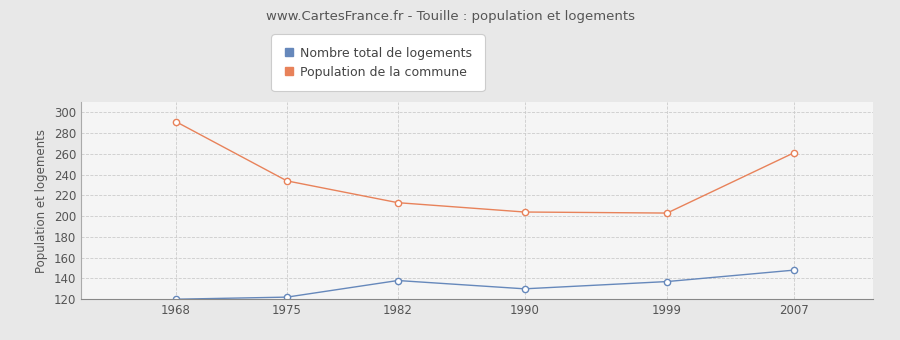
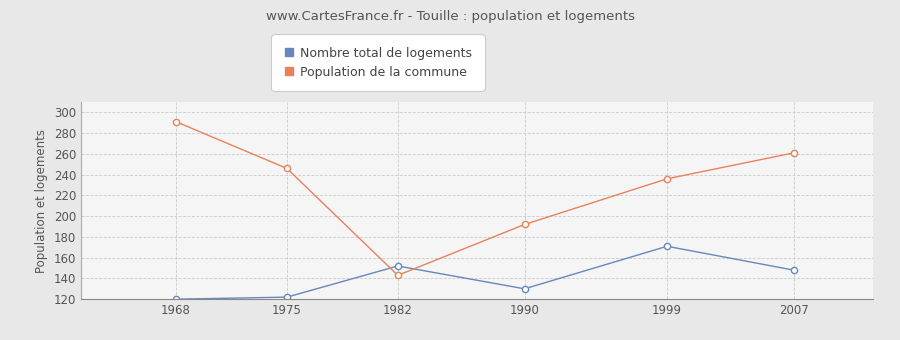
Population de la commune/1975: 234 -> 246
Nombre total de logements/1982: 138 -> 152
Population de la commune/1982: 213 -> 143
Population de la commune/1990: 204 -> 192
Nombre total de logements/1999: 137 -> 171
Population de la commune/1999: 203 -> 236
